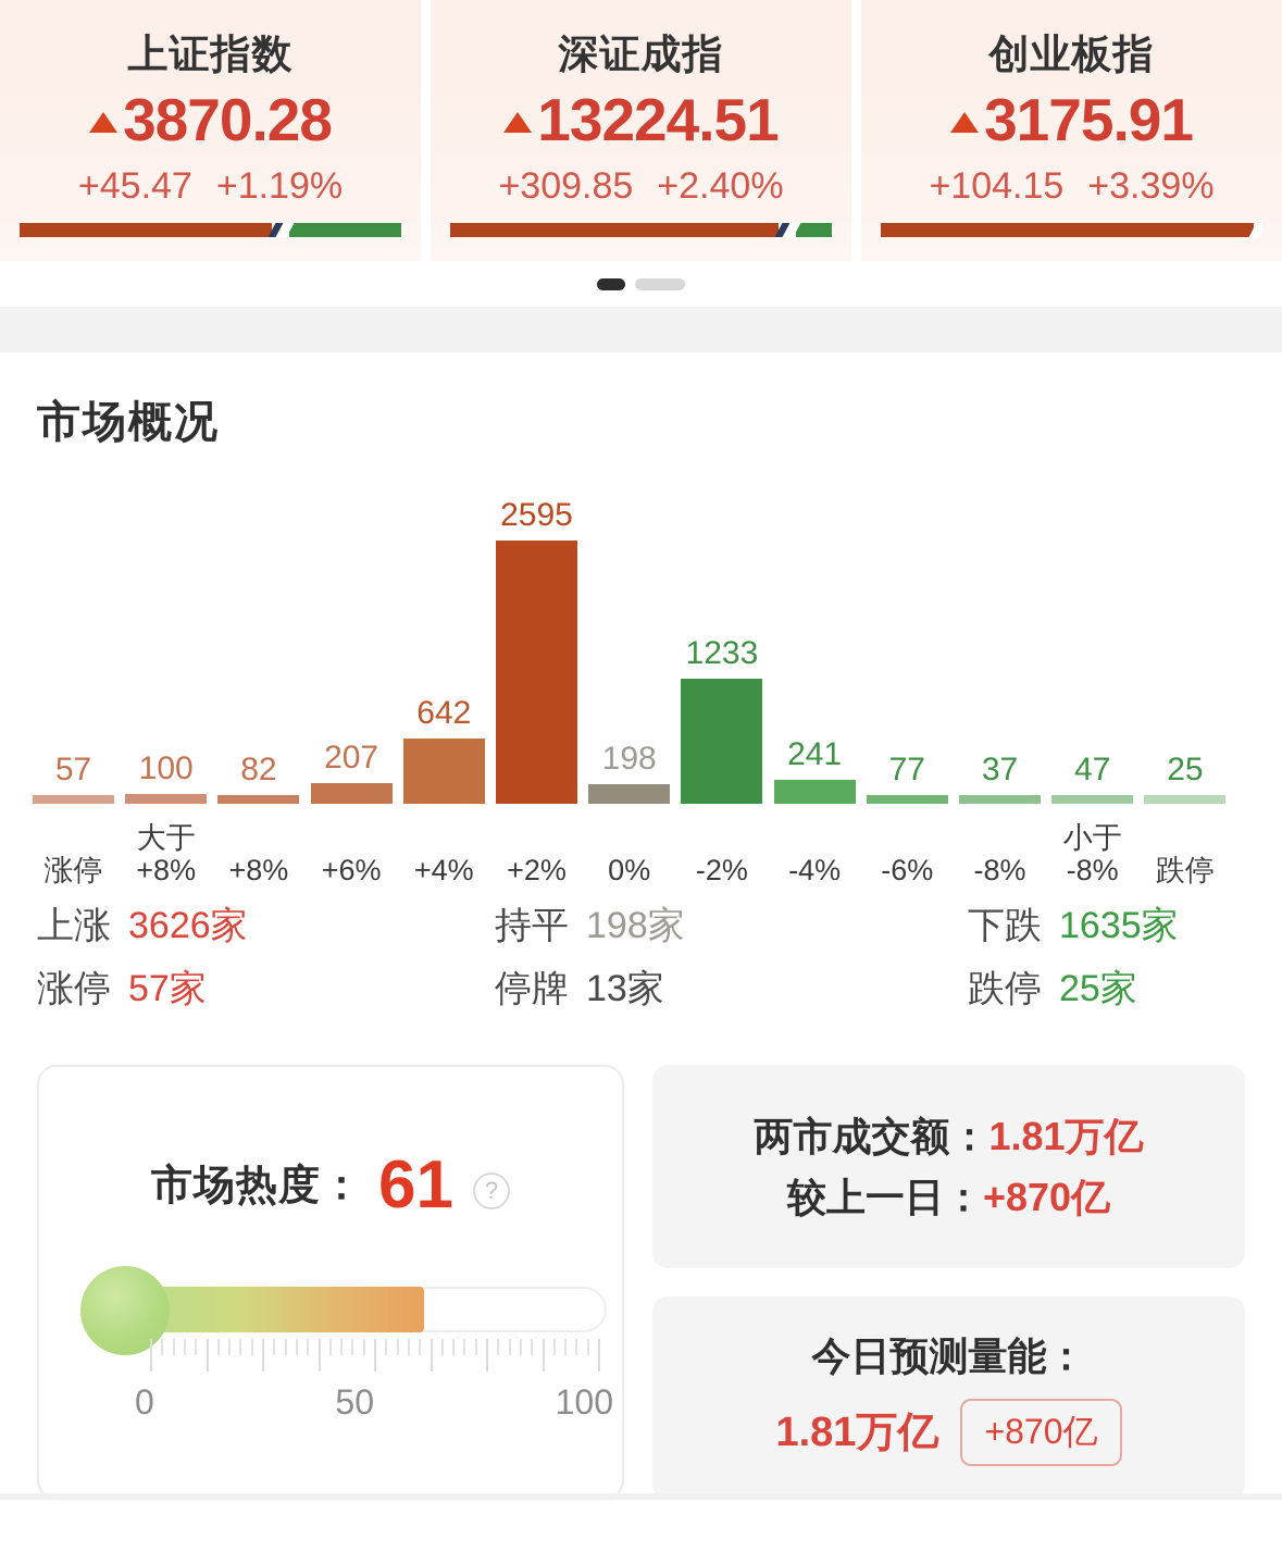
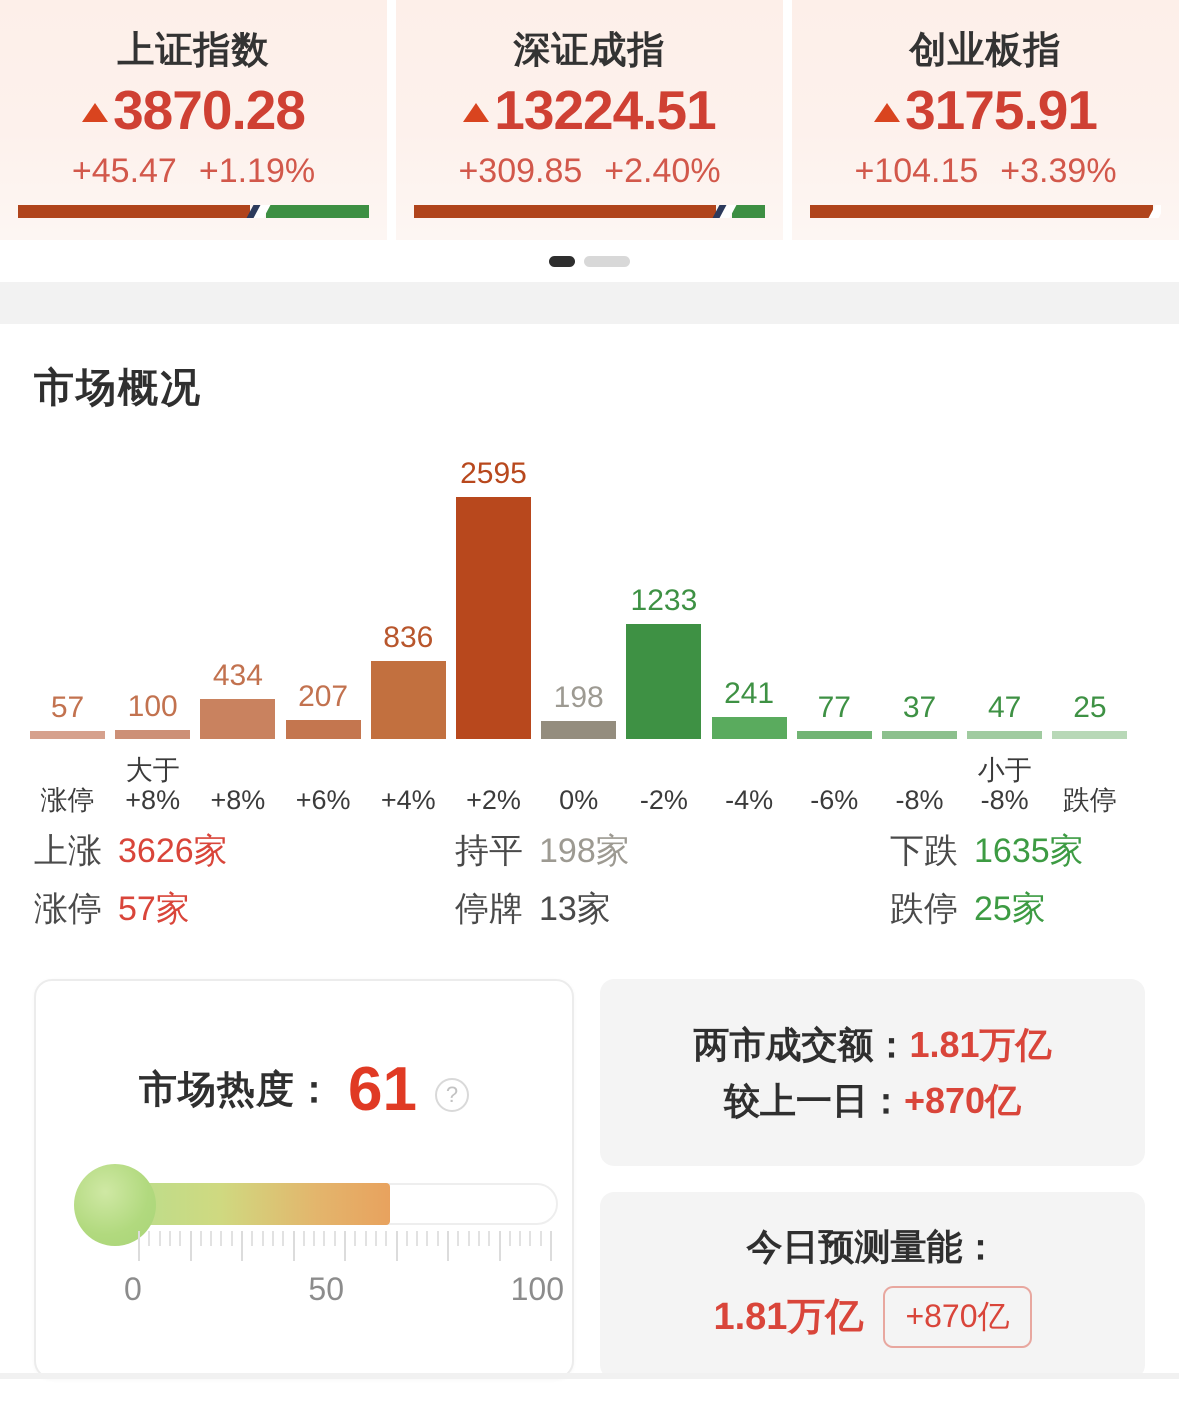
+8%: 82 -> 434
+4%: 642 -> 836
